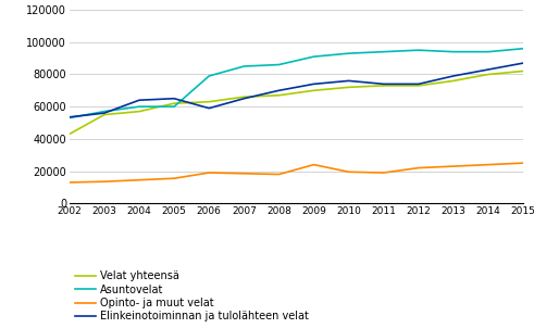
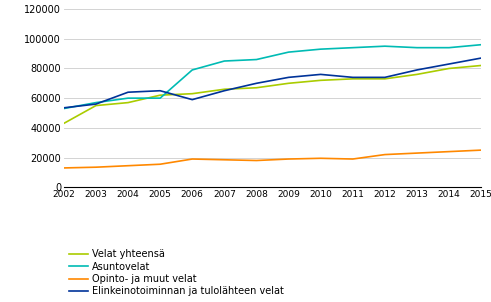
Opinto- ja muut velat/2009: 24000 -> 19000
